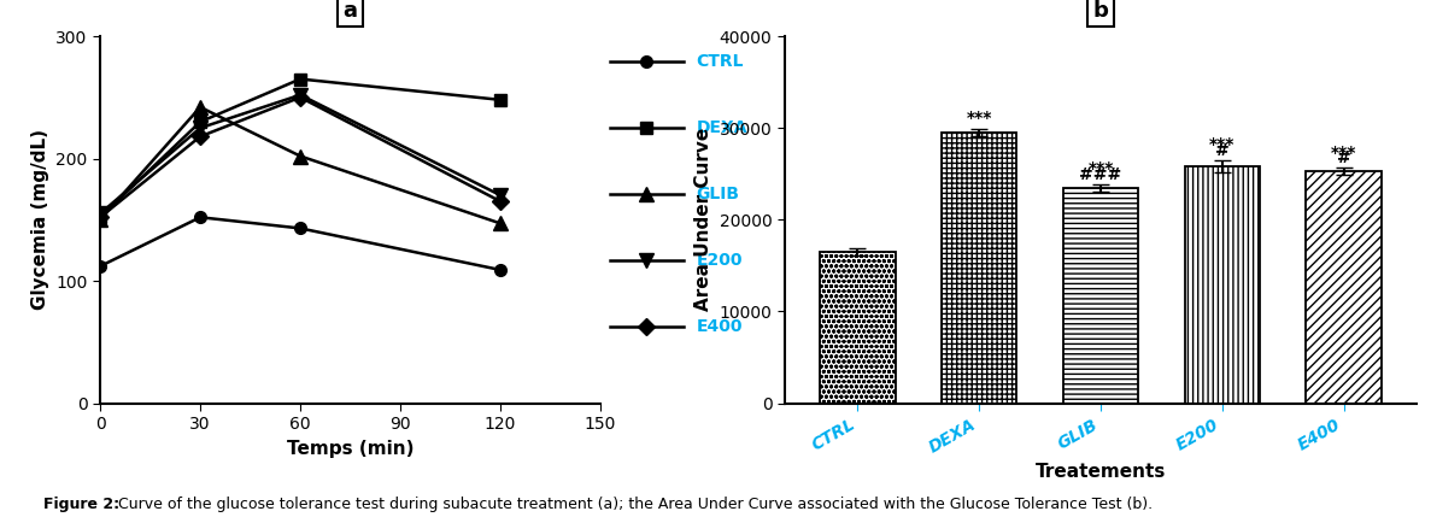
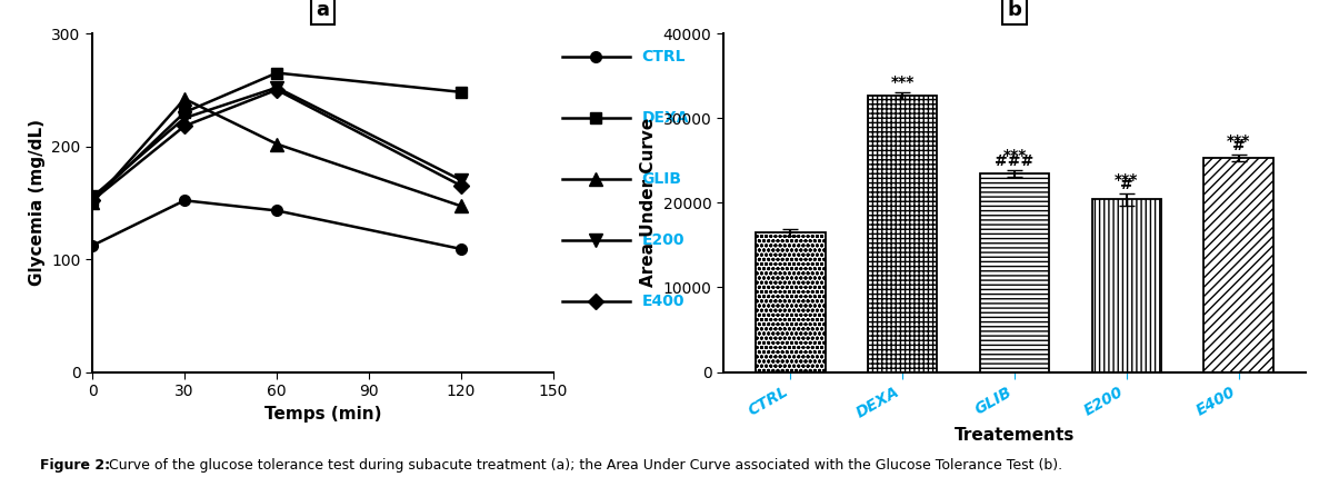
DEXA: 29500 -> 32600
E200: 25800 -> 20400
